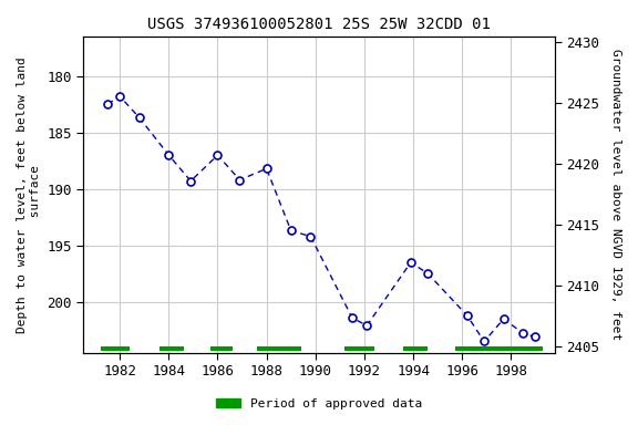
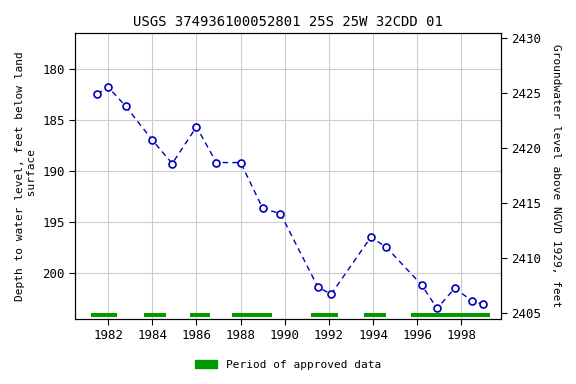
1986: 187.0 -> 185.7
1988: 188.2 -> 189.2
